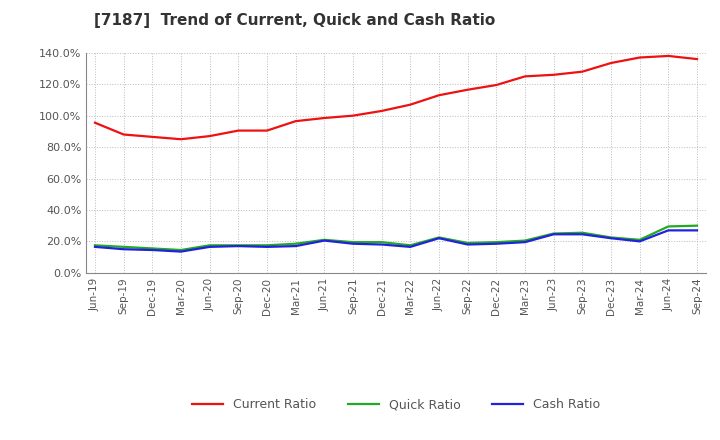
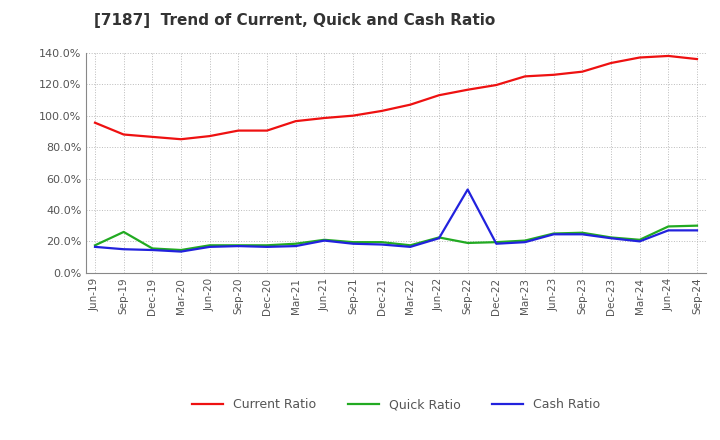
Quick Ratio/Sep-19: 16% -> 26%
Cash Ratio/Sep-22: 18% -> 53%
